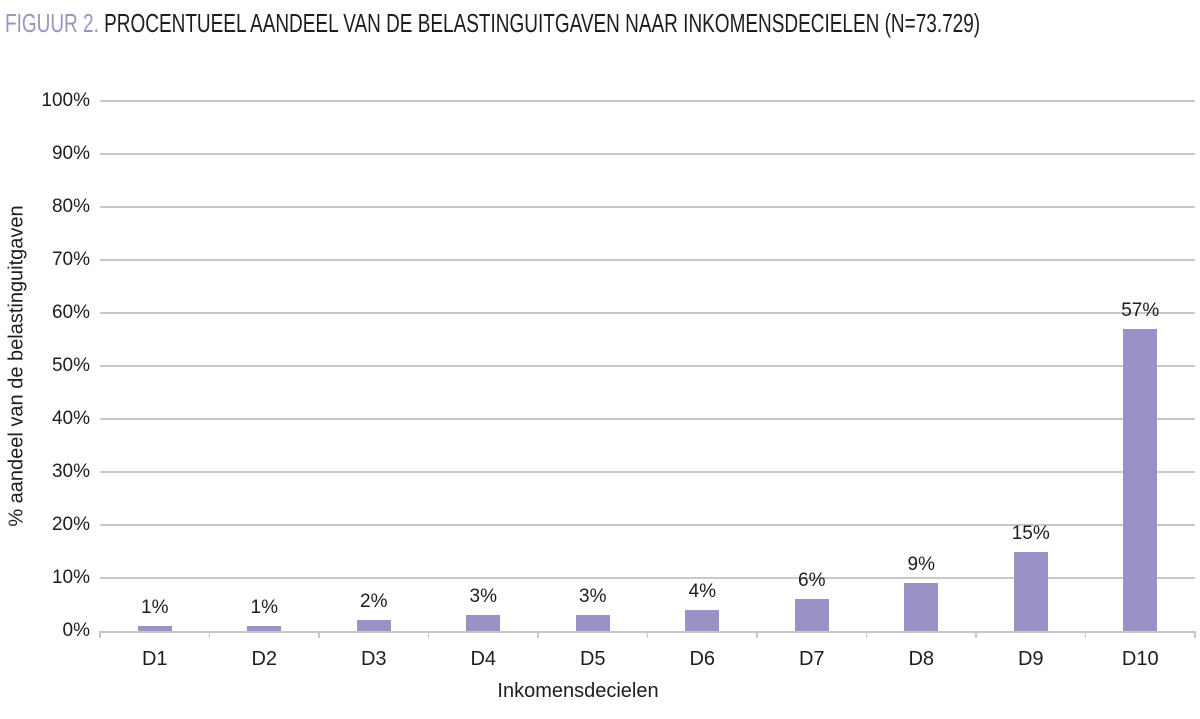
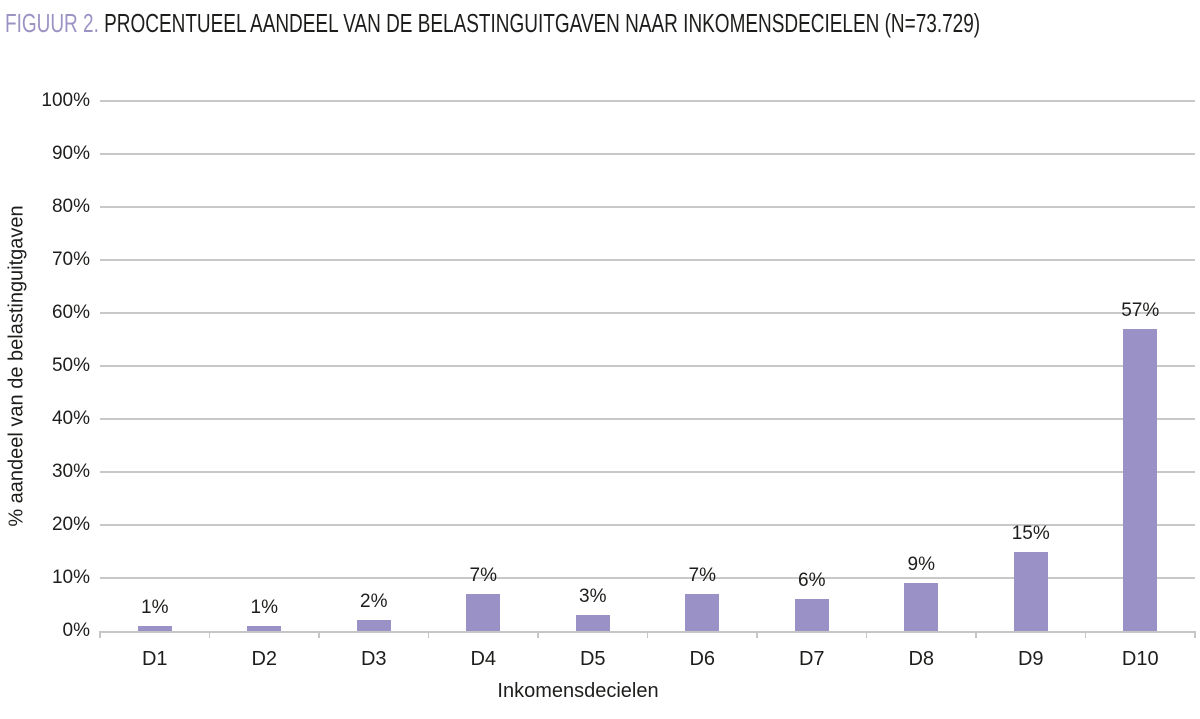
D4: 3% -> 7%
D6: 4% -> 7%
